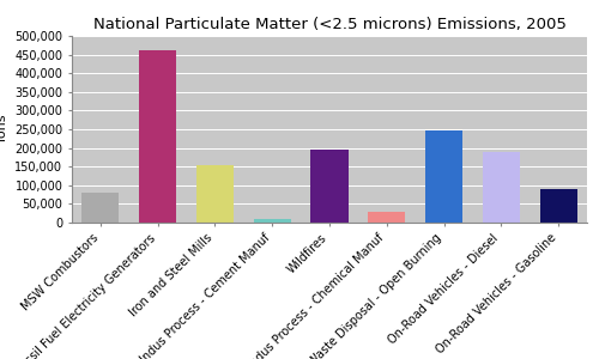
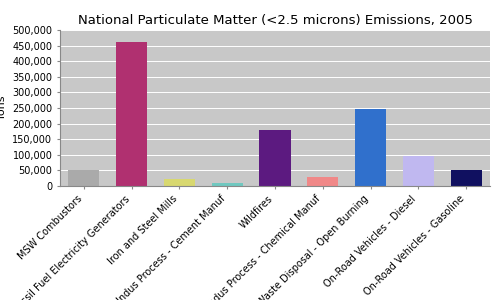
MSW Combustors: 80,000 -> 50,000
Iron and Steel Mills: 155,000 -> 22,000
Wildfires: 195,000 -> 178,000
On-Road Vehicles - Diesel: 190,000 -> 95,000
On-Road Vehicles - Gasoline: 90,000 -> 50,000
